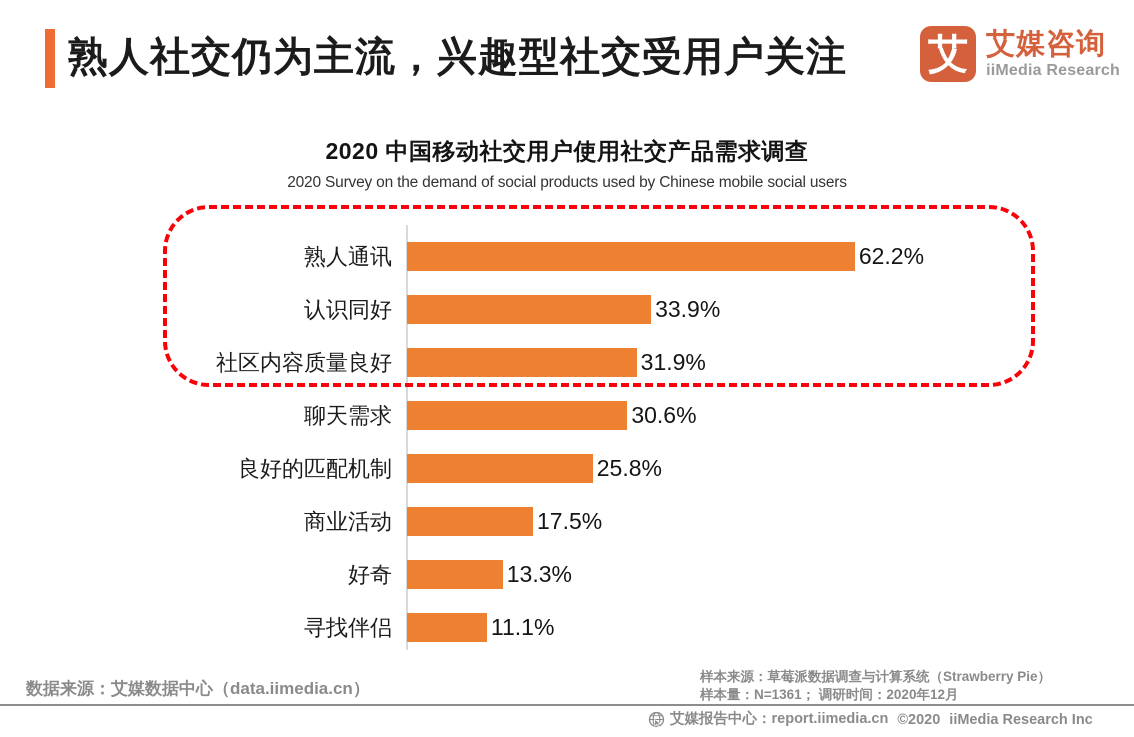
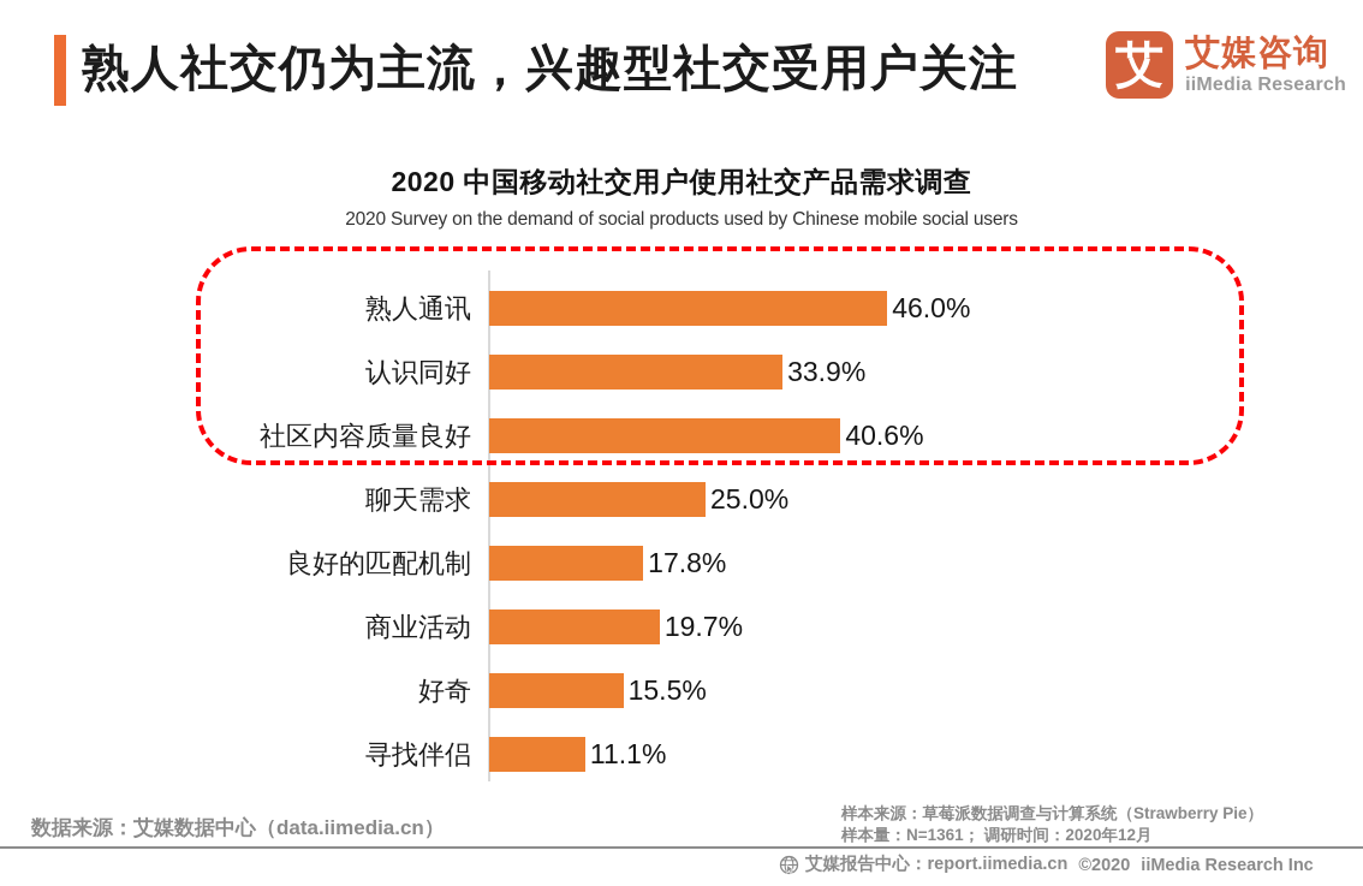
熟人通讯: 62.2% -> 46.0%
社区内容质量良好: 31.9% -> 40.6%
聊天需求: 30.6% -> 25.0%
良好的匹配机制: 25.8% -> 17.8%
商业活动: 17.5% -> 19.7%
好奇: 13.3% -> 15.5%
